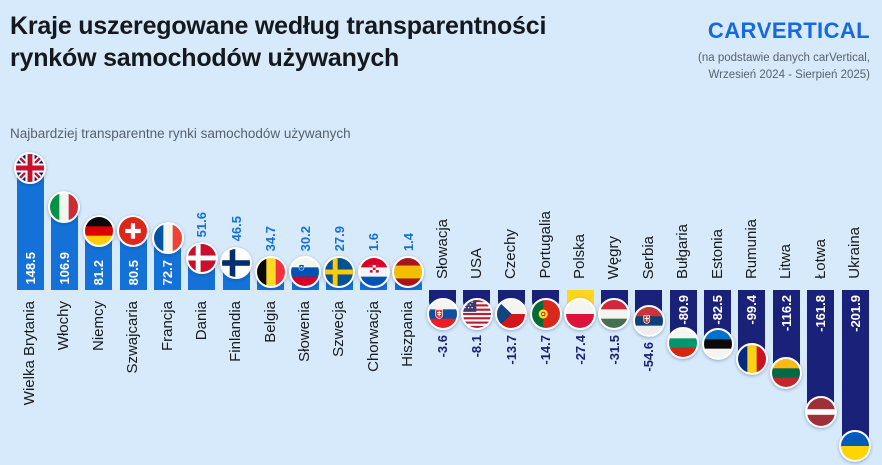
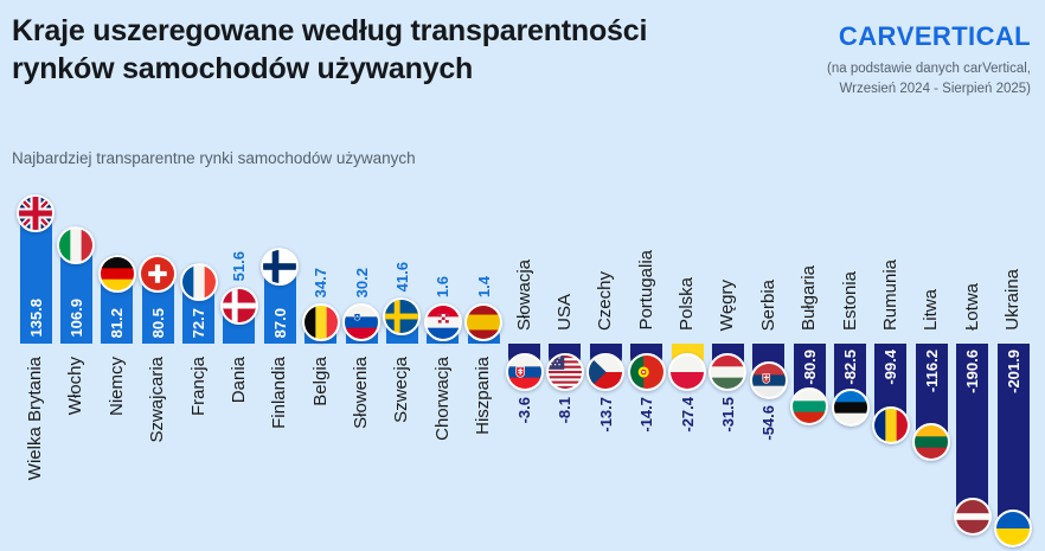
Wielka Brytania: 148.5 -> 135.8
Finlandia: 46.5 -> 87.0
Szwecja: 27.9 -> 41.6
Łotwa: -161.8 -> -190.6
